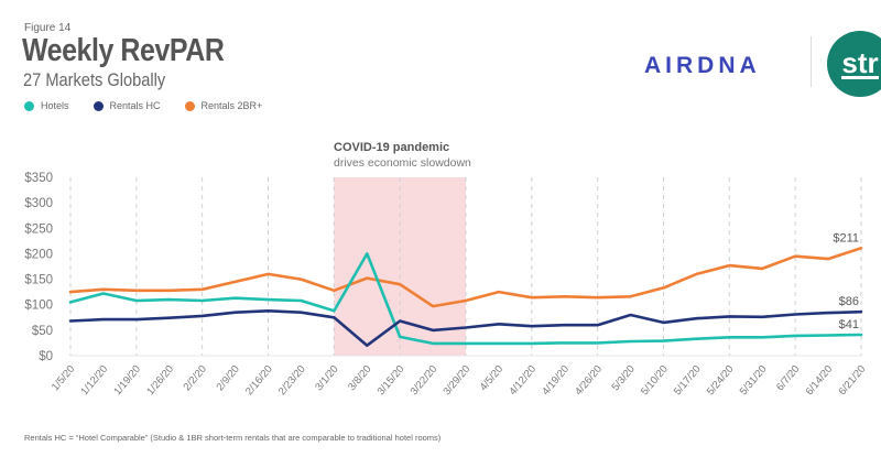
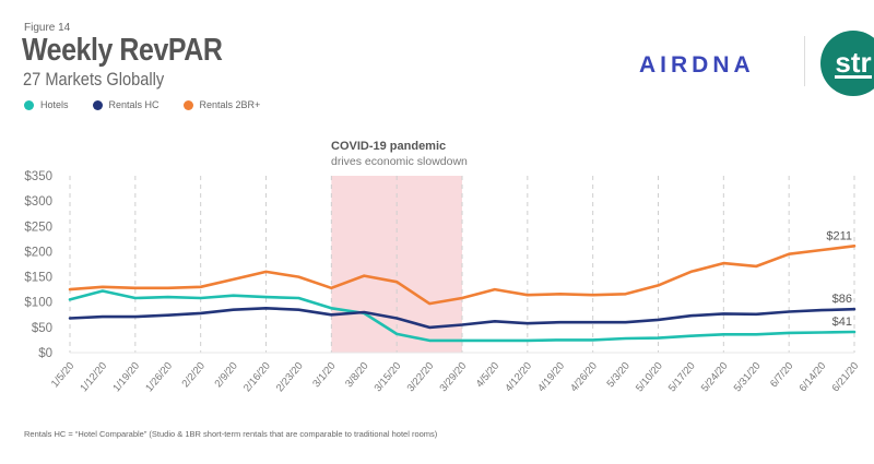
Hotels/3/8/20: $200 -> $80
Rentals HC/3/8/20: $20 -> $80
Rentals HC/5/3/20: $80 -> $60
Rentals 2BR+/6/14/20: $190 -> $200
